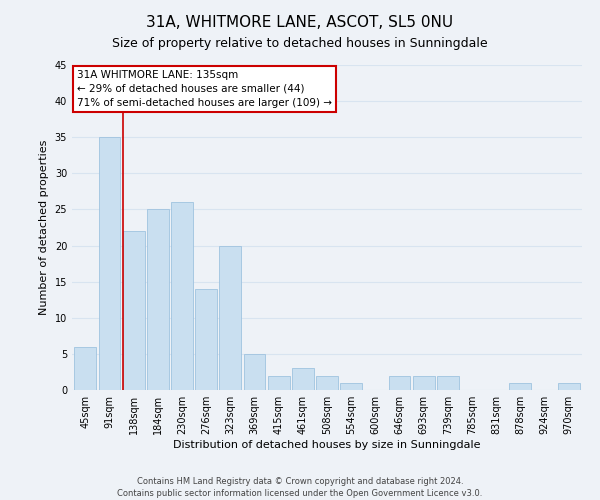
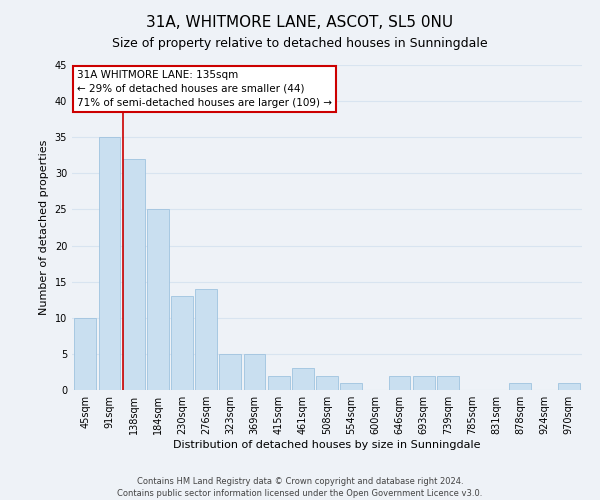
45sqm: 6 -> 10
138sqm: 22 -> 32
230sqm: 26 -> 13
323sqm: 20 -> 5
